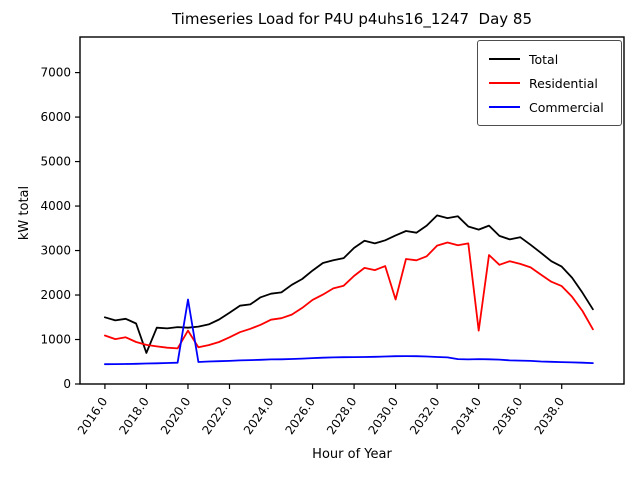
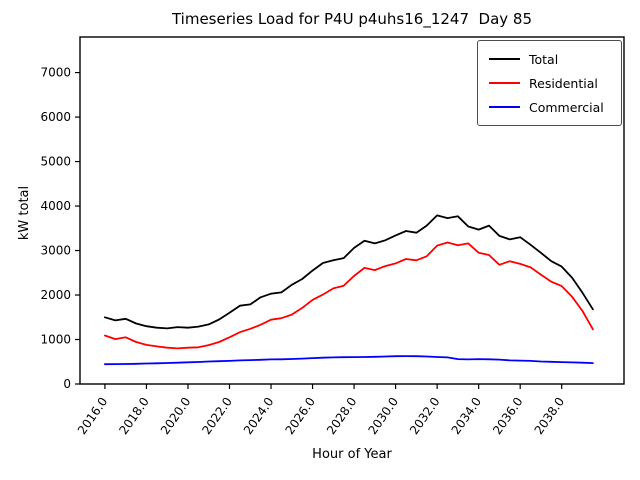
Total/2018.0: 700 -> 1300
Residential/2020.0: 1200 -> 800
Commercial/2020.0: 1900 -> 500
Residential/2030.0: 1900 -> 2700
Residential/2034.0: 1200 -> 3000
